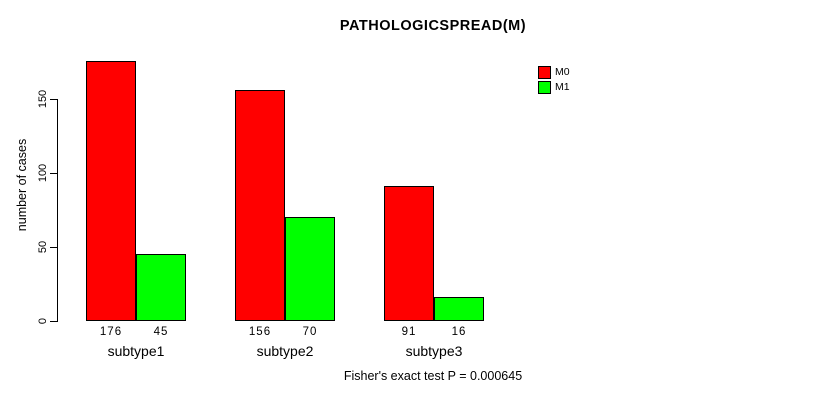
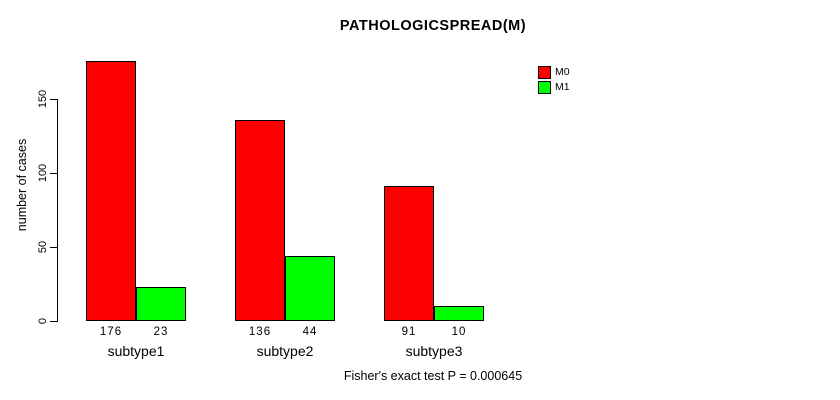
M1/subtype1: 45 -> 23
M0/subtype2: 156 -> 136
M1/subtype2: 70 -> 44
M1/subtype3: 16 -> 10
